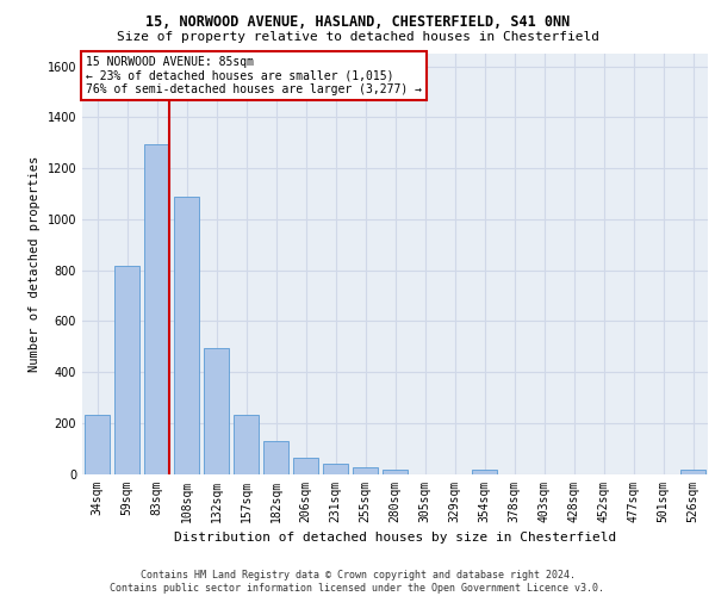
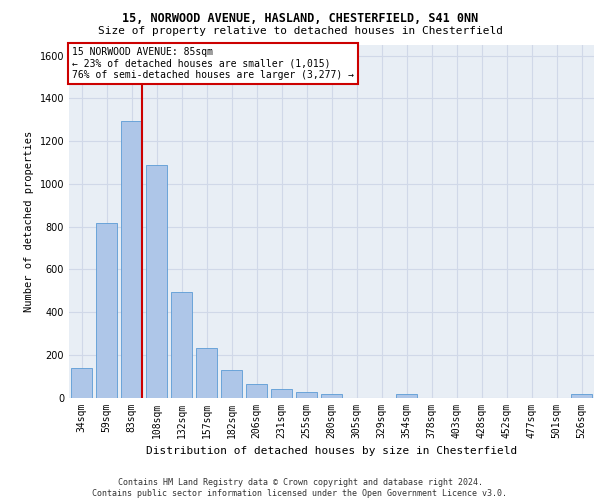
34sqm: 230 -> 140
